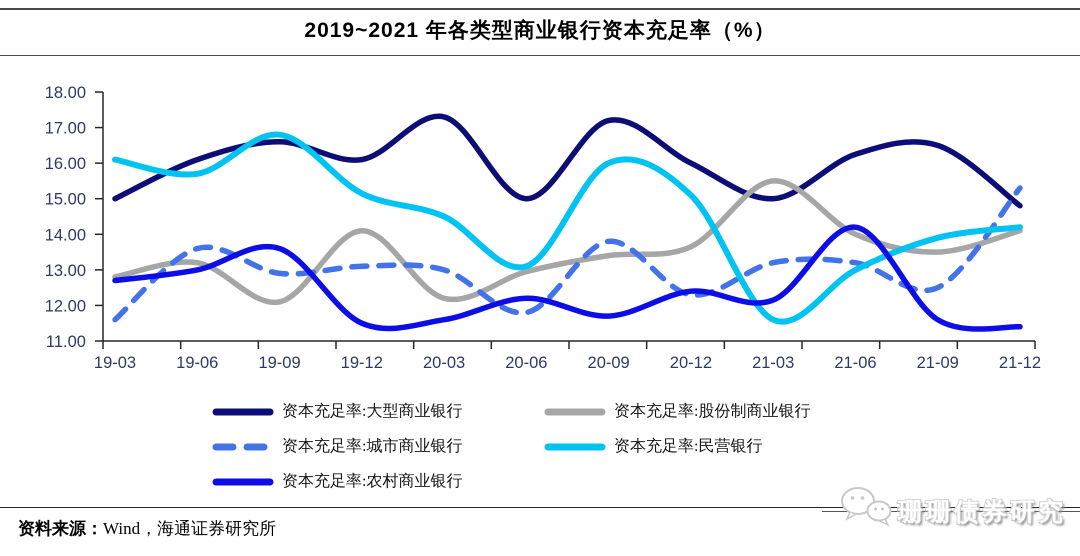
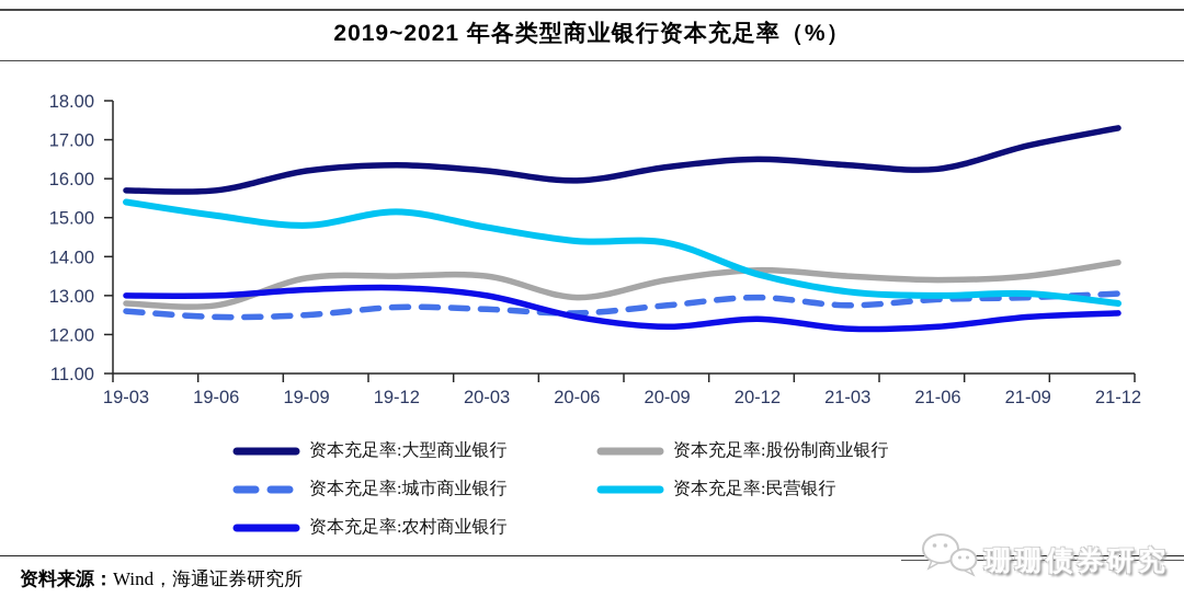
资本充足率:大型商业银行/19-03: 15.0 -> 15.7
资本充足率:城市商业银行/19-03: 11.6 -> 12.6
资本充足率:民营银行/19-03: 16.1 -> 15.4
资本充足率:农村商业银行/19-03: 12.7 -> 13.0
资本充足率:大型商业银行/19-06: 16.1 -> 15.7
资本充足率:股份制商业银行/19-06: 13.2 -> 12.8
资本充足率:城市商业银行/19-06: 13.6 -> 12.4
资本充足率:民营银行/19-06: 15.7 -> 15.1
资本充足率:大型商业银行/19-09: 16.6 -> 16.2
资本充足率:股份制商业银行/19-09: 12.1 -> 13.4
资本充足率:城市商业银行/19-09: 12.9 -> 12.5
资本充足率:民营银行/19-09: 16.8 -> 14.8
资本充足率:农村商业银行/19-09: 13.6 -> 13.2
资本充足率:大型商业银行/19-12: 16.1 -> 16.4
资本充足率:股份制商业银行/19-12: 14.1 -> 13.5
资本充足率:城市商业银行/19-12: 13.1 -> 12.7
资本充足率:农村商业银行/19-12: 11.5 -> 13.2
资本充足率:大型商业银行/20-03: 17.3 -> 16.2
资本充足率:股份制商业银行/20-03: 12.2 -> 13.5
资本充足率:城市商业银行/20-03: 13.0 -> 12.7
资本充足率:民营银行/20-03: 14.5 -> 14.8
资本充足率:农村商业银行/20-03: 11.6 -> 13.0
资本充足率:大型商业银行/20-06: 15.0 -> 15.9
资本充足率:城市商业银行/20-06: 11.8 -> 12.6
资本充足率:民营银行/20-06: 13.1 -> 14.4
资本充足率:农村商业银行/20-06: 12.2 -> 12.4
资本充足率:大型商业银行/20-09: 17.2 -> 16.3
资本充足率:城市商业银行/20-09: 13.8 -> 12.8
资本充足率:民营银行/20-09: 16.0 -> 14.3
资本充足率:农村商业银行/20-09: 11.7 -> 12.2
资本充足率:大型商业银行/20-12: 16.0 -> 16.5
资本充足率:城市商业银行/20-12: 12.3 -> 12.9
资本充足率:民营银行/20-12: 15.1 -> 13.6
资本充足率:大型商业银行/21-03: 15.0 -> 16.4
资本充足率:股份制商业银行/21-03: 15.5 -> 13.5
资本充足率:城市商业银行/21-03: 13.2 -> 12.8
资本充足率:民营银行/21-03: 11.6 -> 13.1
资本充足率:股份制商业银行/21-06: 14.0 -> 13.4
资本充足率:城市商业银行/21-06: 13.2 -> 12.9
资本充足率:农村商业银行/21-06: 14.2 -> 12.2
资本充足率:大型商业银行/21-09: 16.5 -> 16.9
资本充足率:城市商业银行/21-09: 12.5 -> 12.9
资本充足率:民营银行/21-09: 13.9 -> 13.1
资本充足率:农村商业银行/21-09: 11.6 -> 12.4
资本充足率:大型商业银行/21-12: 14.8 -> 17.3
资本充足率:股份制商业银行/21-12: 14.1 -> 13.8
资本充足率:城市商业银行/21-12: 15.3 -> 13.1
资本充足率:民营银行/21-12: 14.2 -> 12.8
资本充足率:农村商业银行/21-12: 11.4 -> 12.6
